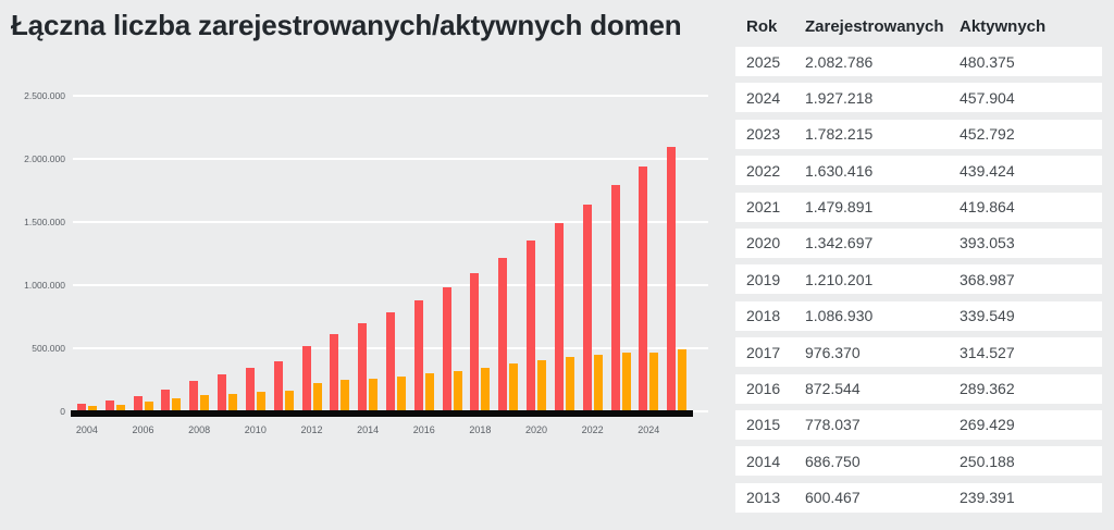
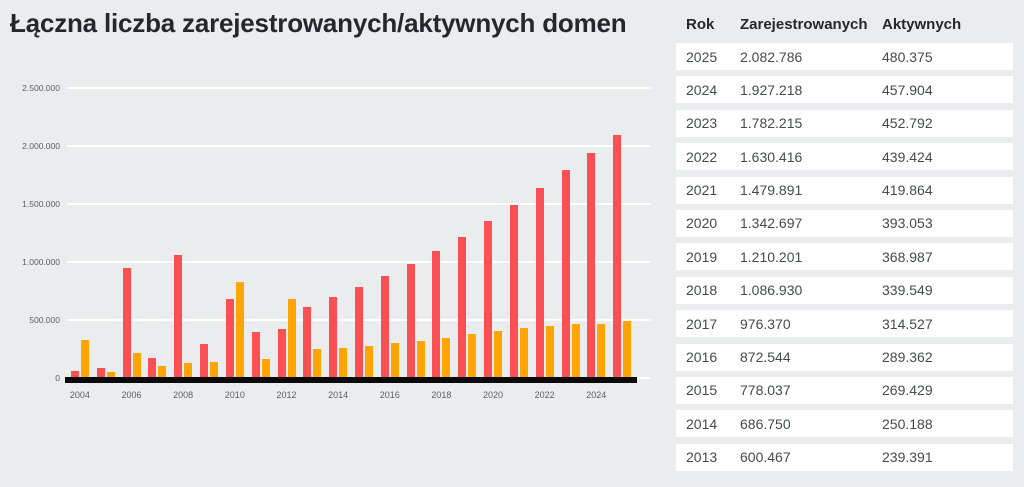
Aktywnych/2004: 30000 -> 320000
Zarejestrowanych/2006: 110000 -> 940000
Aktywnych/2006: 70000 -> 210000
Zarejestrowanych/2008: 230000 -> 1050000
Zarejestrowanych/2010: 340000 -> 670000
Aktywnych/2010: 150000 -> 820000
Zarejestrowanych/2012: 510000 -> 410000
Aktywnych/2012: 220000 -> 670000
